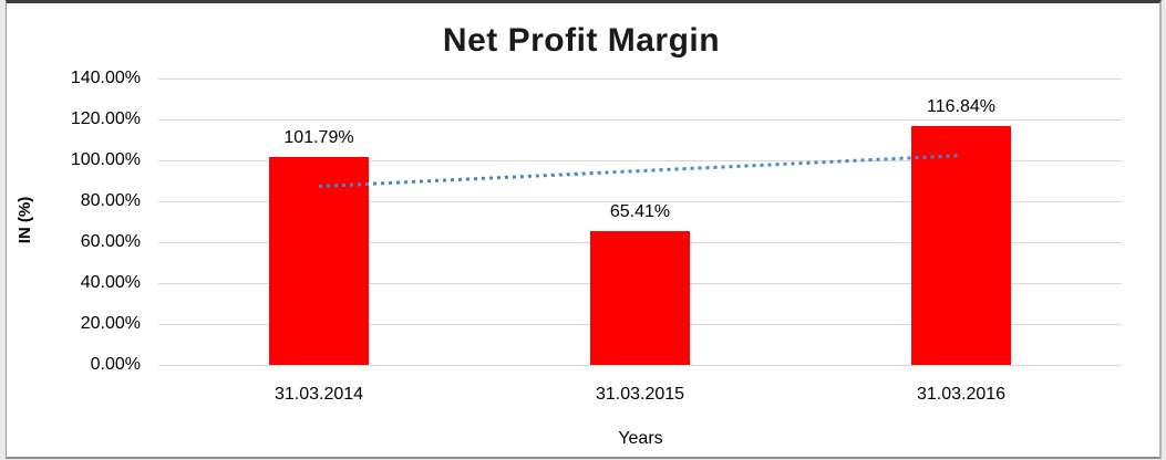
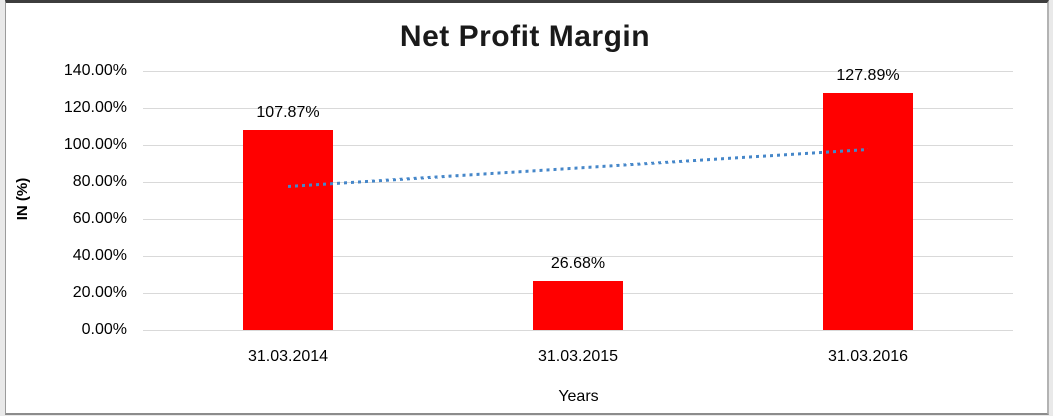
31.03.2014: 101.79% -> 107.87%
31.03.2015: 65.41% -> 26.68%
31.03.2016: 116.84% -> 127.89%
